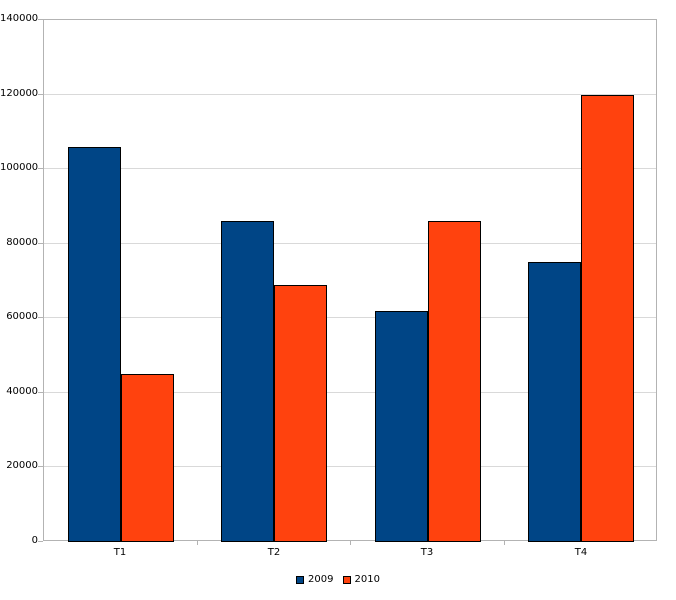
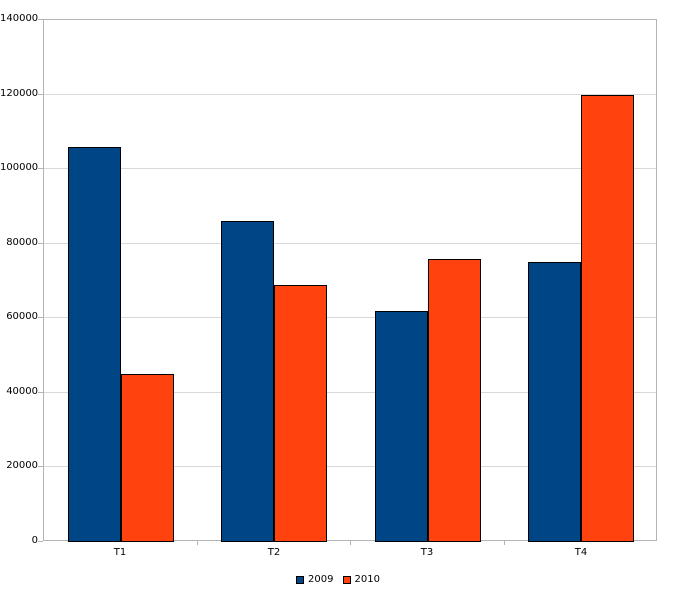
2010/T3: 86000 -> 76000
